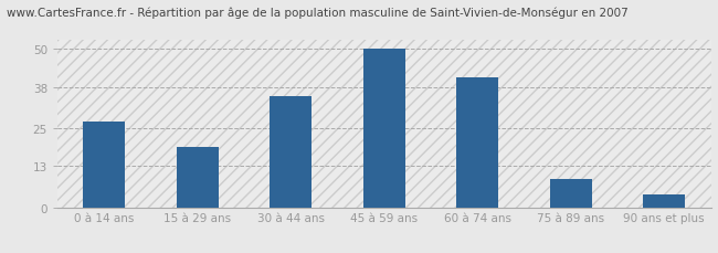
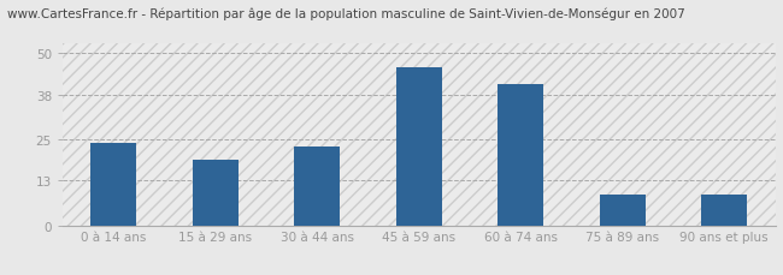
0 à 14 ans: 27 -> 24
30 à 44 ans: 35 -> 23
45 à 59 ans: 50 -> 46
90 ans et plus: 4 -> 9
